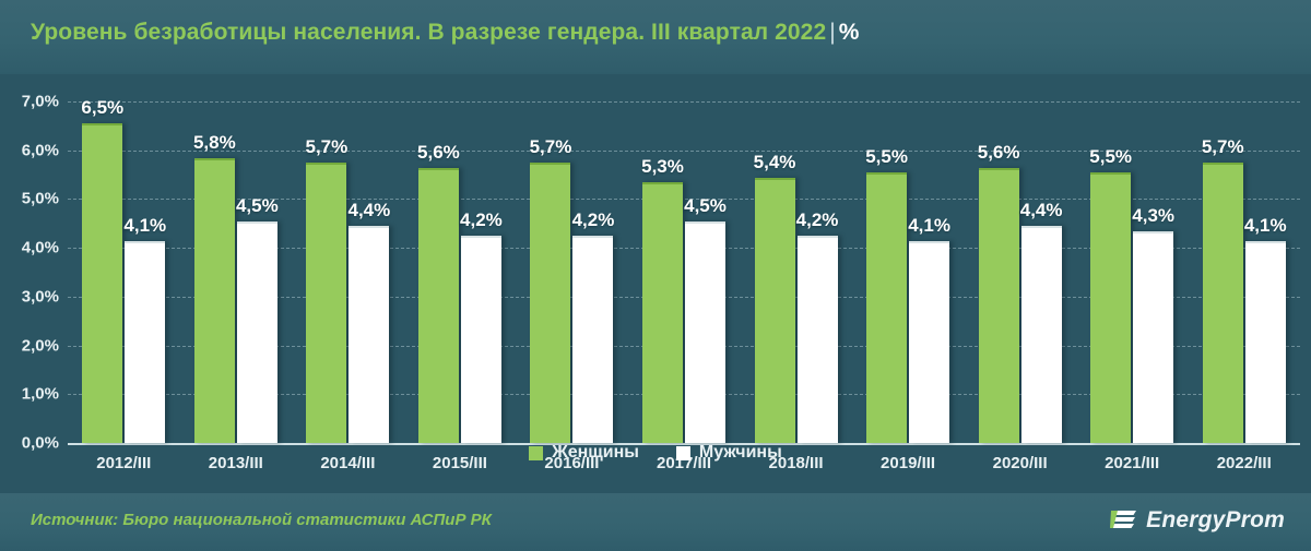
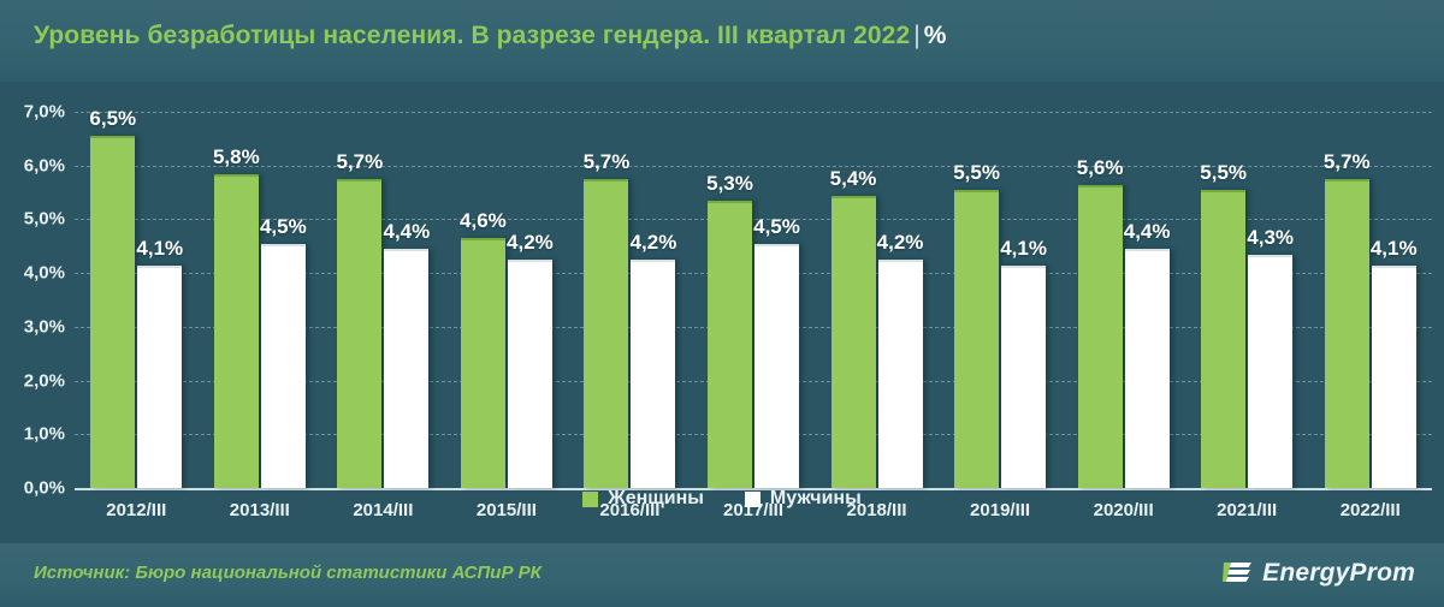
Женщины/2015/III: 5,6% -> 4,6%
